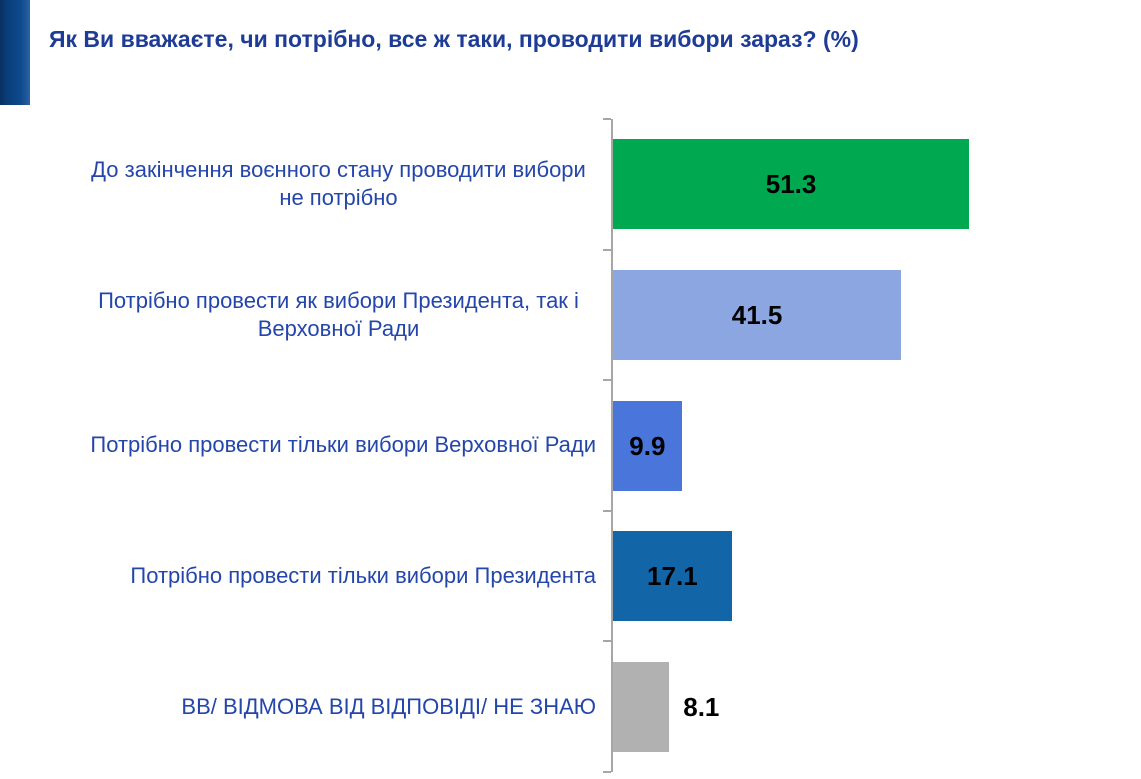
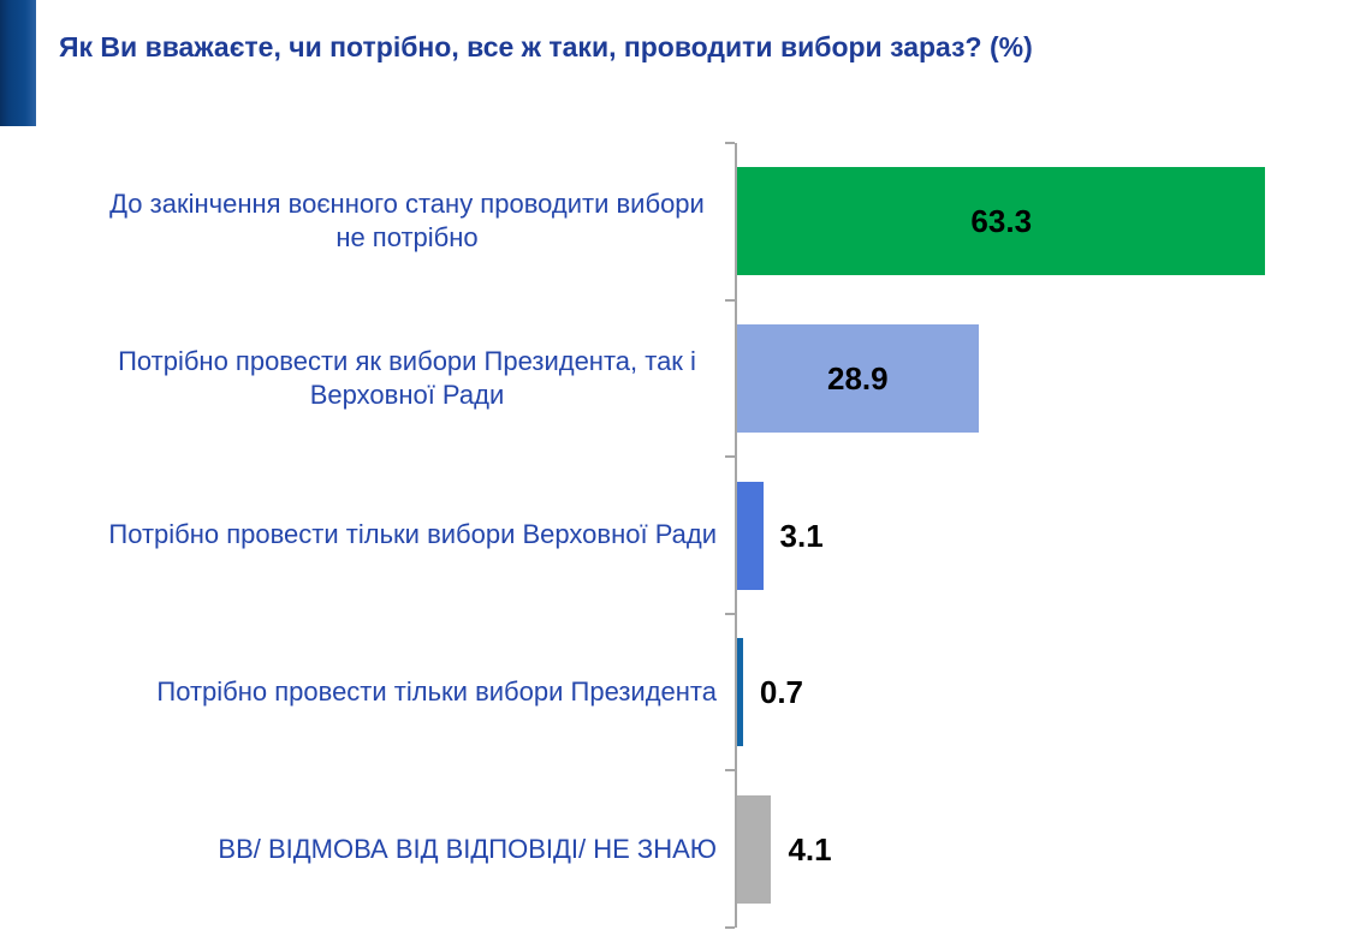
До закінчення воєнного стану проводити вибори не потрібно: 51.3 -> 63.3
Потрібно провести як вибори Президента, так і Верховної Ради: 41.5 -> 28.9
Потрібно провести тільки вибори Верховної Ради: 9.9 -> 3.1
Потрібно провести тільки вибори Президента: 17.1 -> 0.7
ВВ/ ВІДМОВА ВІД ВІДПОВІДІ/ НЕ ЗНАЮ: 8.1 -> 4.1
